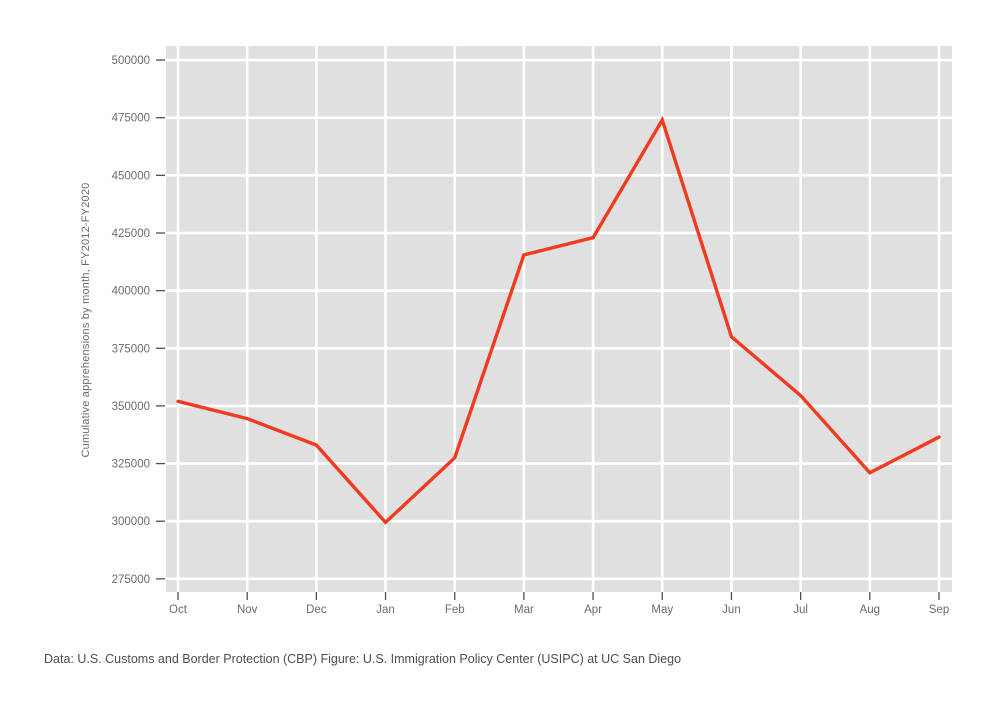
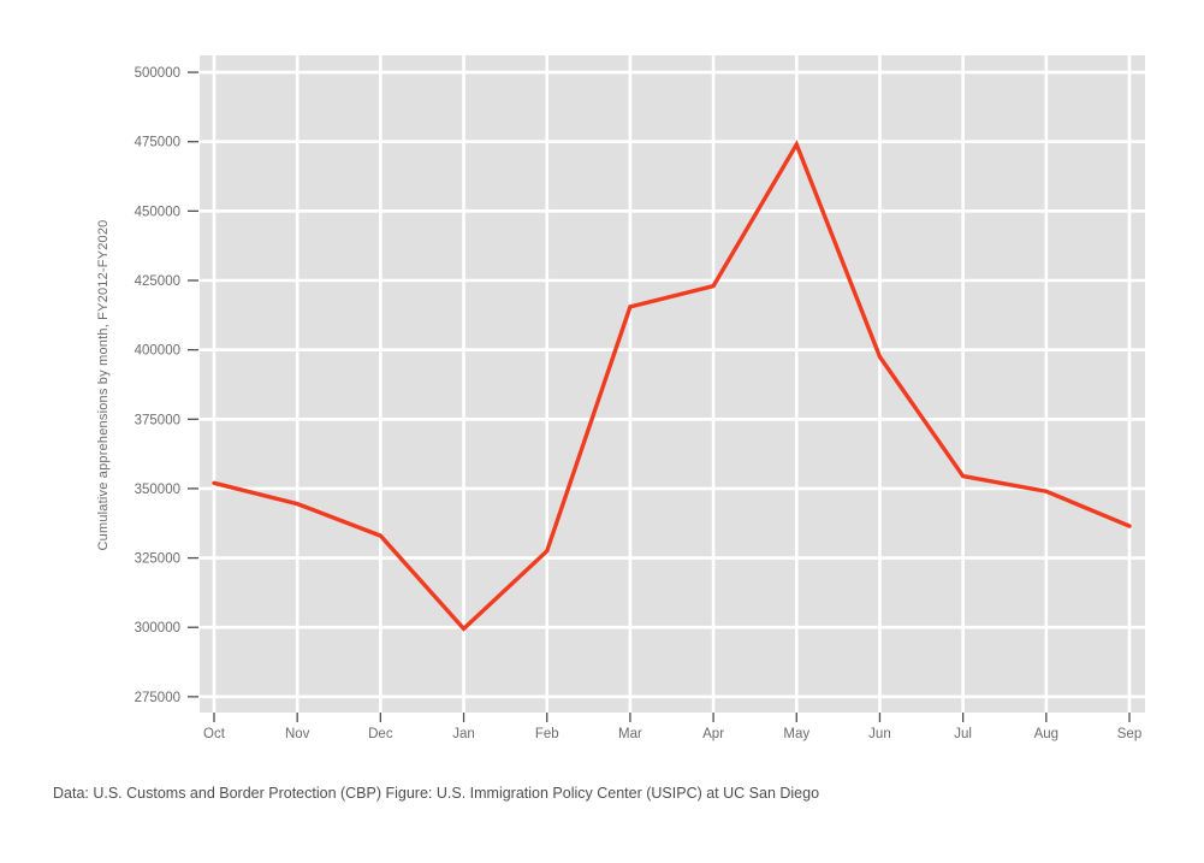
Jun: 380000 -> 398000
Aug: 321000 -> 349000
